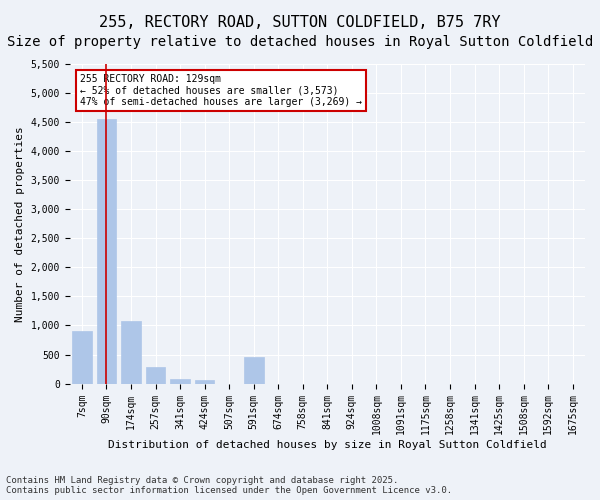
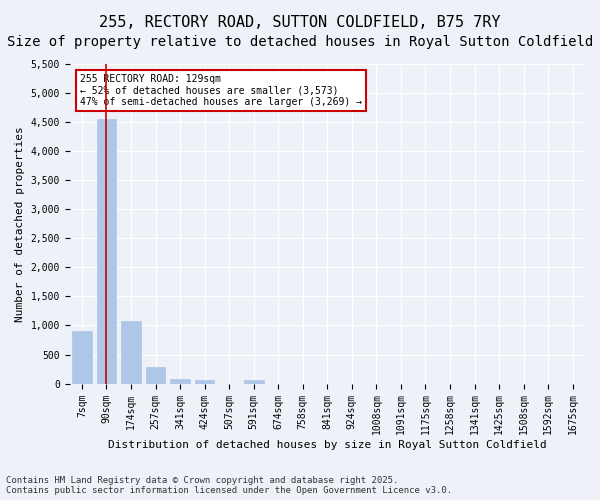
591sqm: 460 -> 60
